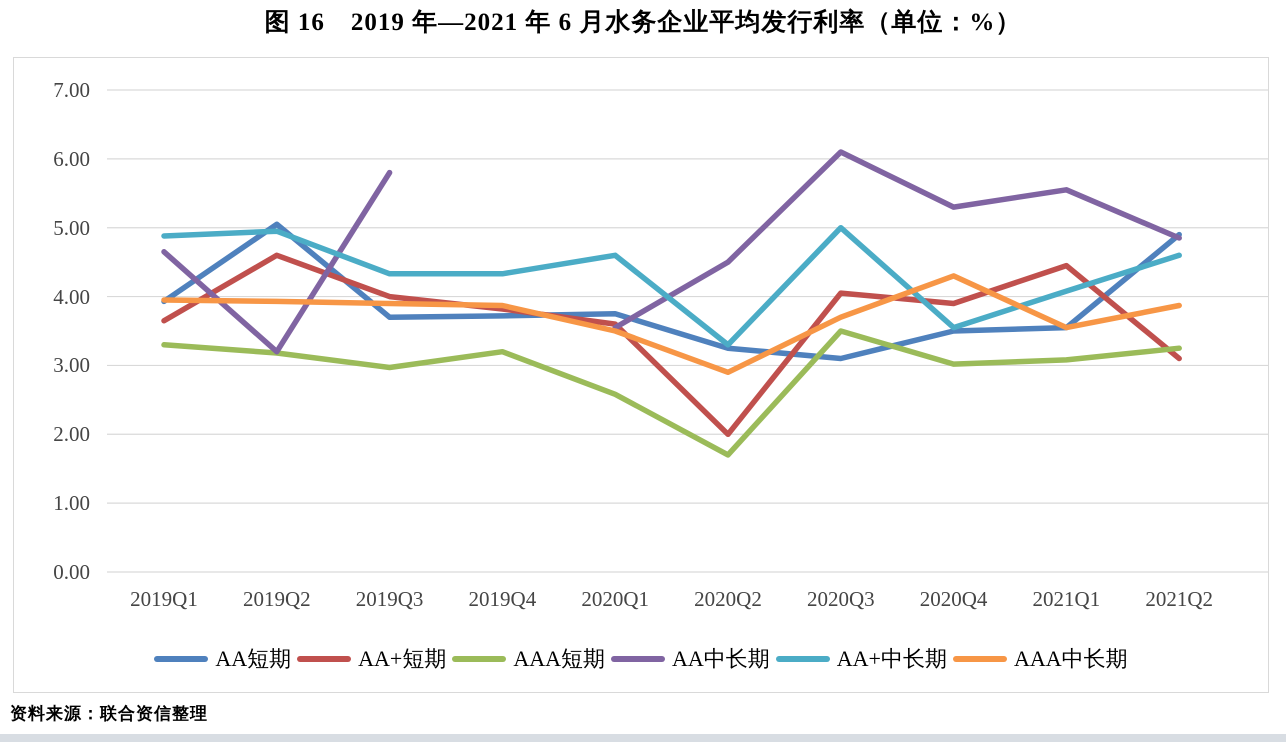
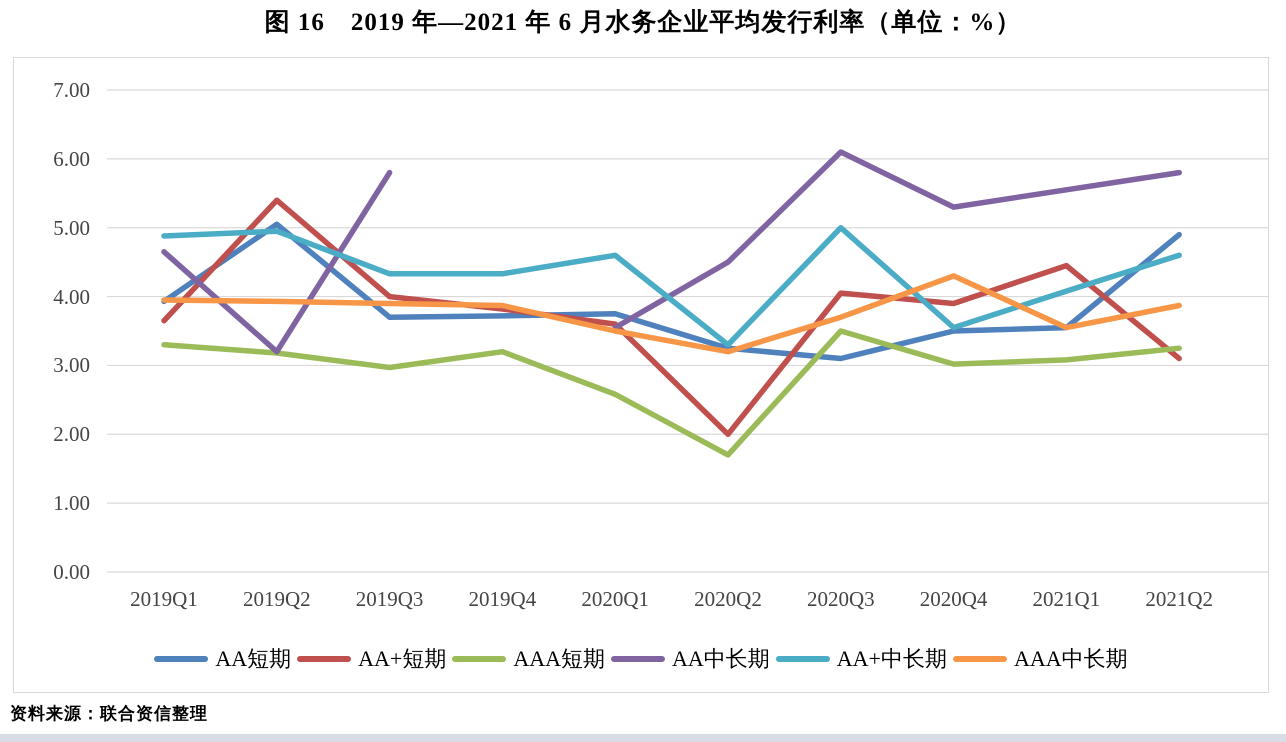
AA+短期/2019Q2: 4.6 -> 5.4
AAA中长期/2020Q2: 2.9 -> 3.2
AA中长期/2021Q2: 4.8 -> 5.8
